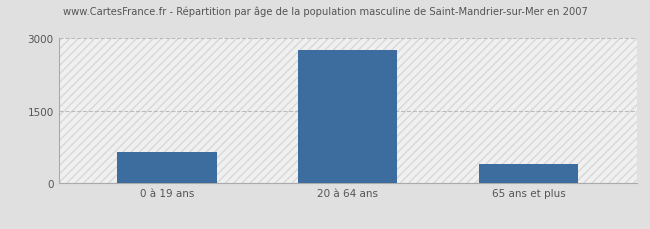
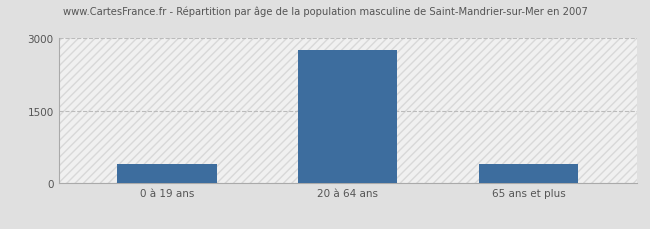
0 à 19 ans: 650 -> 400
